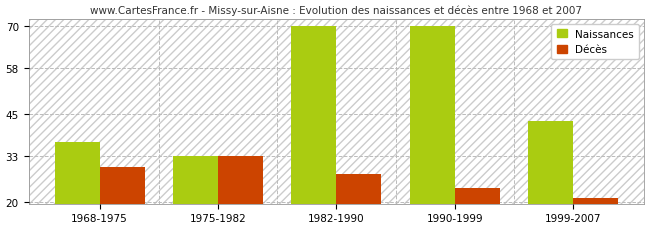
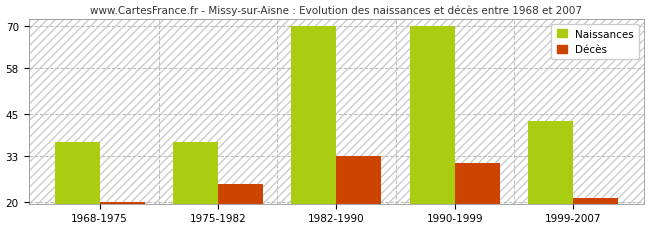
Décès/1968-1975: 30 -> 20
Naissances/1975-1982: 33 -> 37
Décès/1975-1982: 33 -> 25
Décès/1982-1990: 28 -> 33
Décès/1990-1999: 24 -> 31
